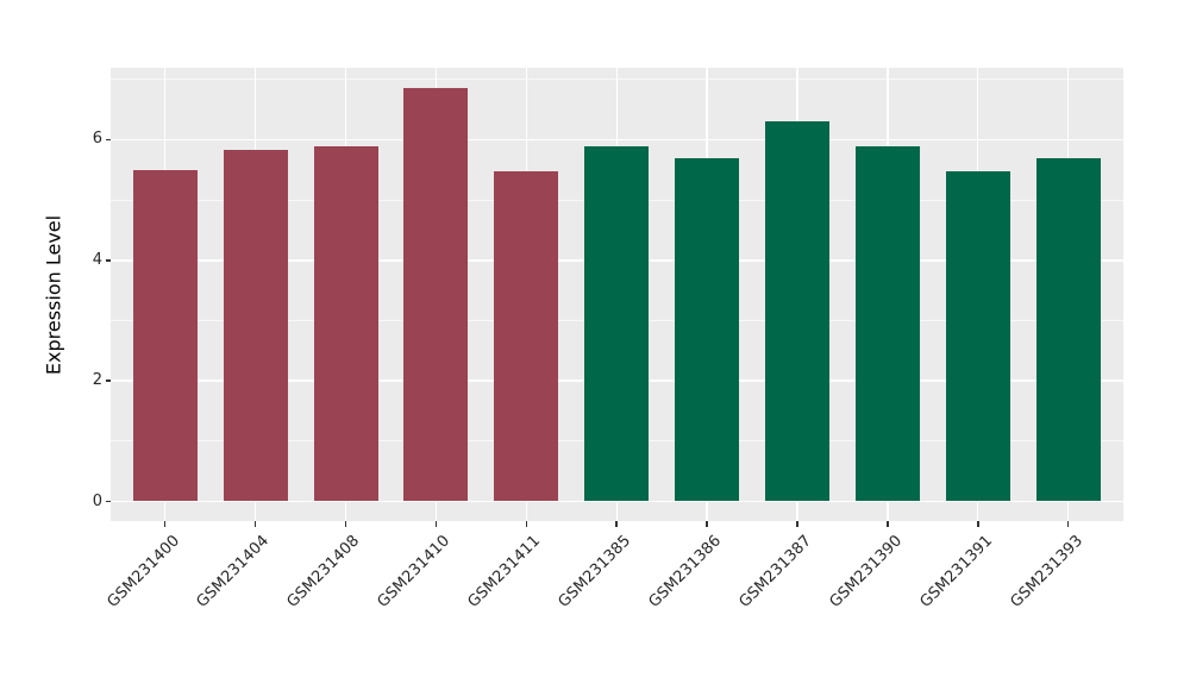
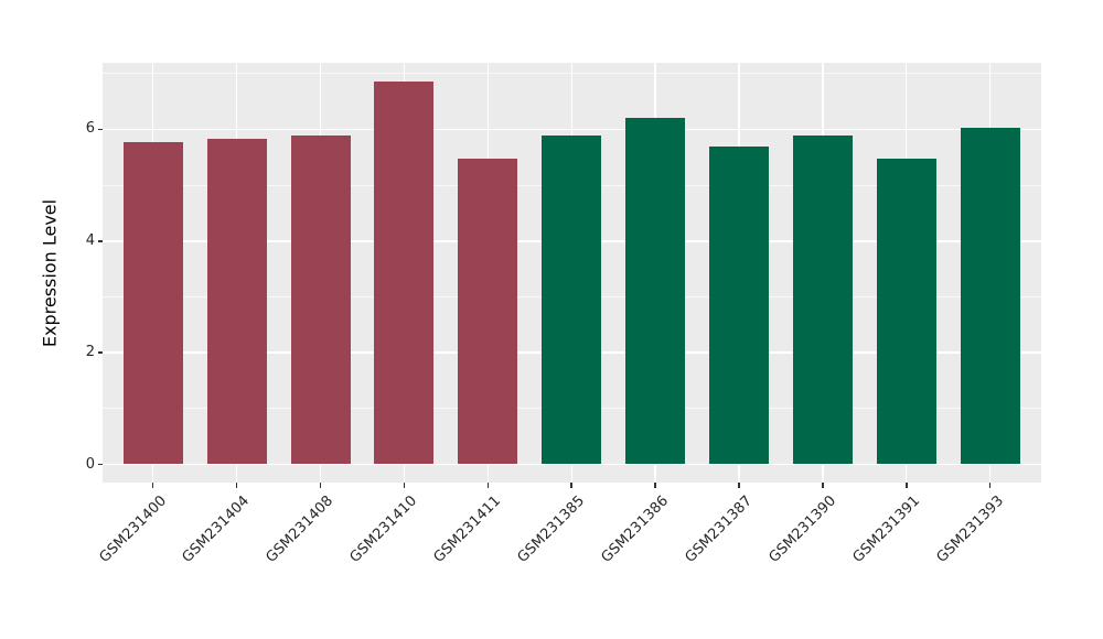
GSM231400: 5.5 -> 5.8
GSM231386: 5.7 -> 6.2
GSM231387: 6.3 -> 5.7
GSM231393: 5.7 -> 6.0
